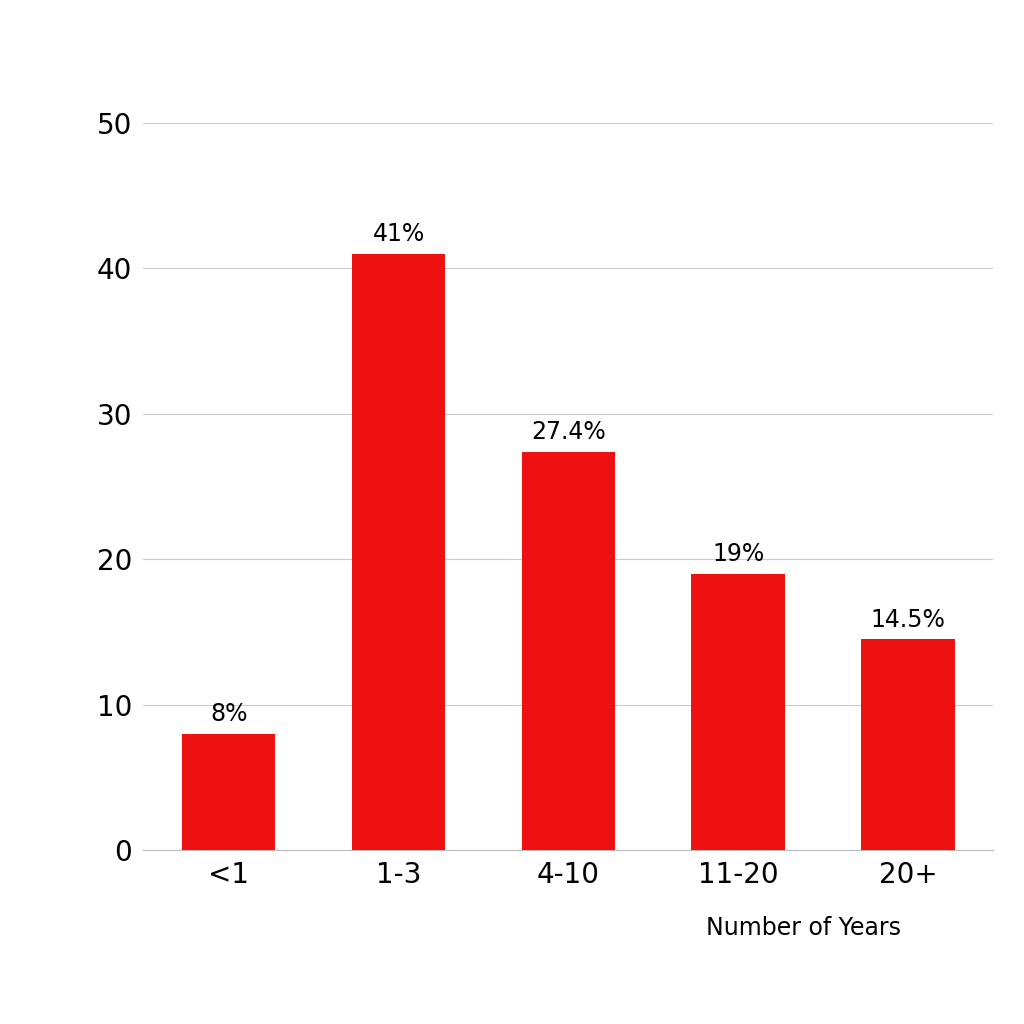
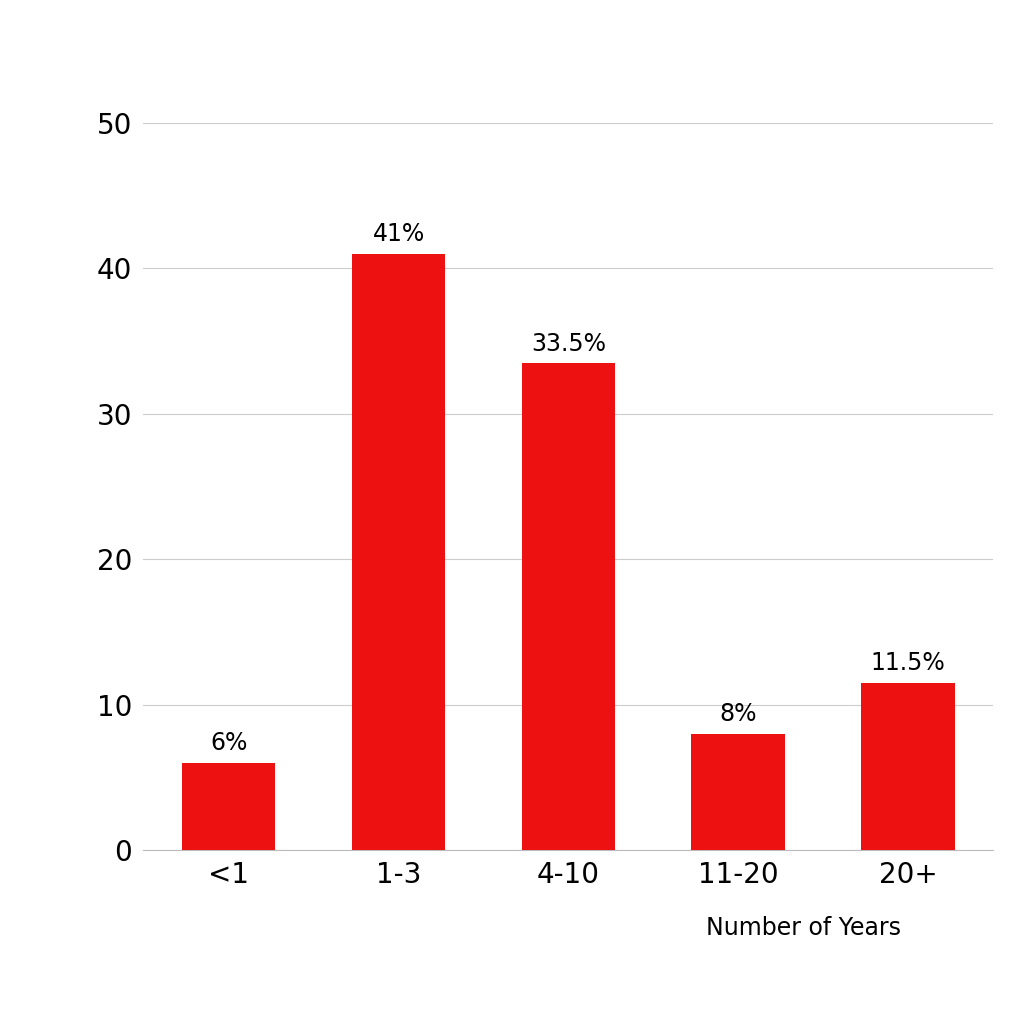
<1: 8% -> 6%
4-10: 27.4% -> 33.5%
11-20: 19% -> 8%
20+: 14.5% -> 11.5%
